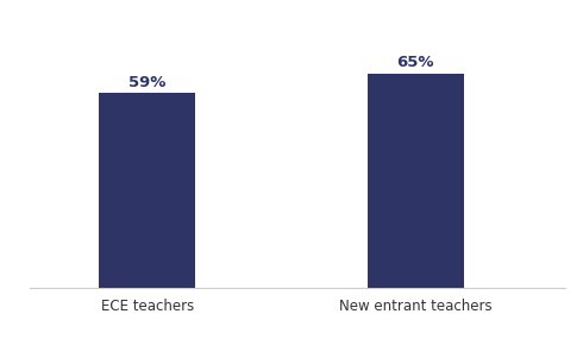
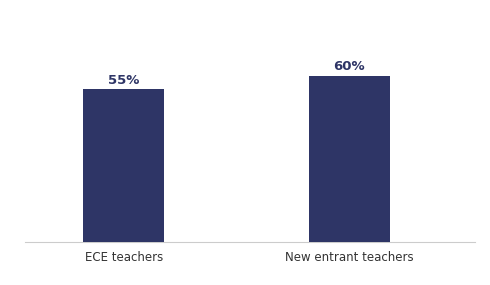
ECE teachers: 59% -> 55%
New entrant teachers: 65% -> 60%
